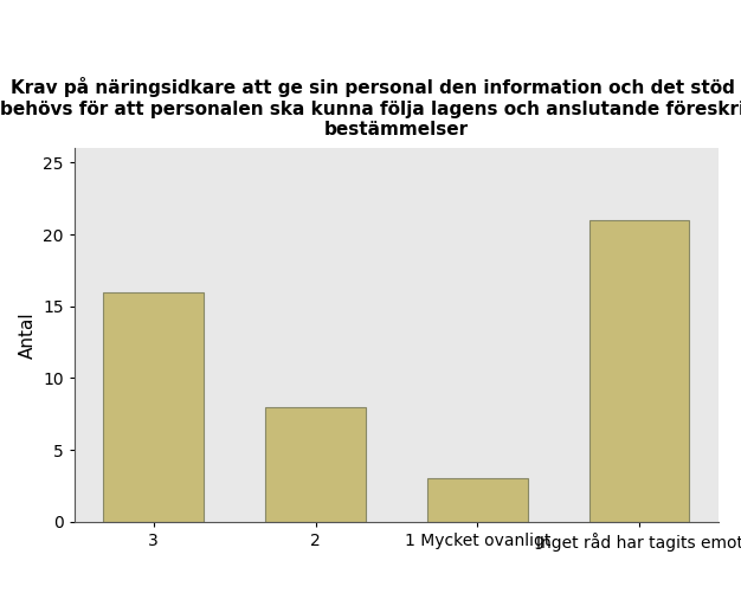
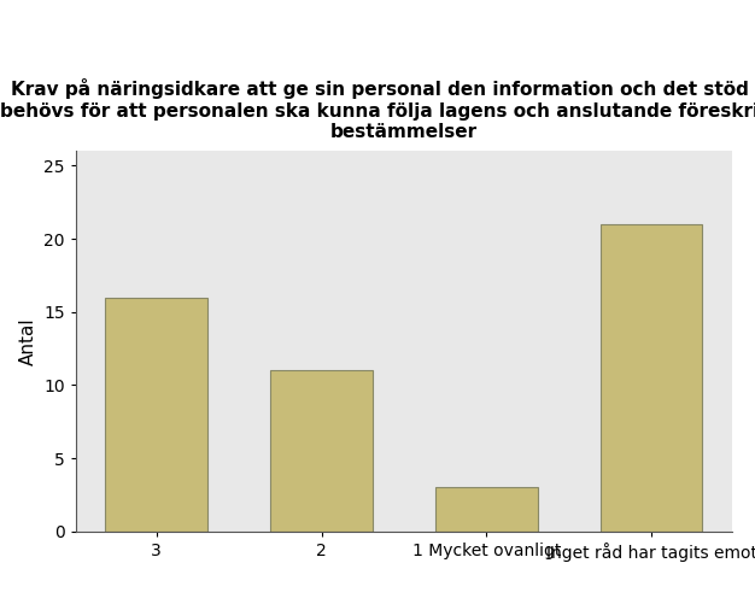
2: 8 -> 11
